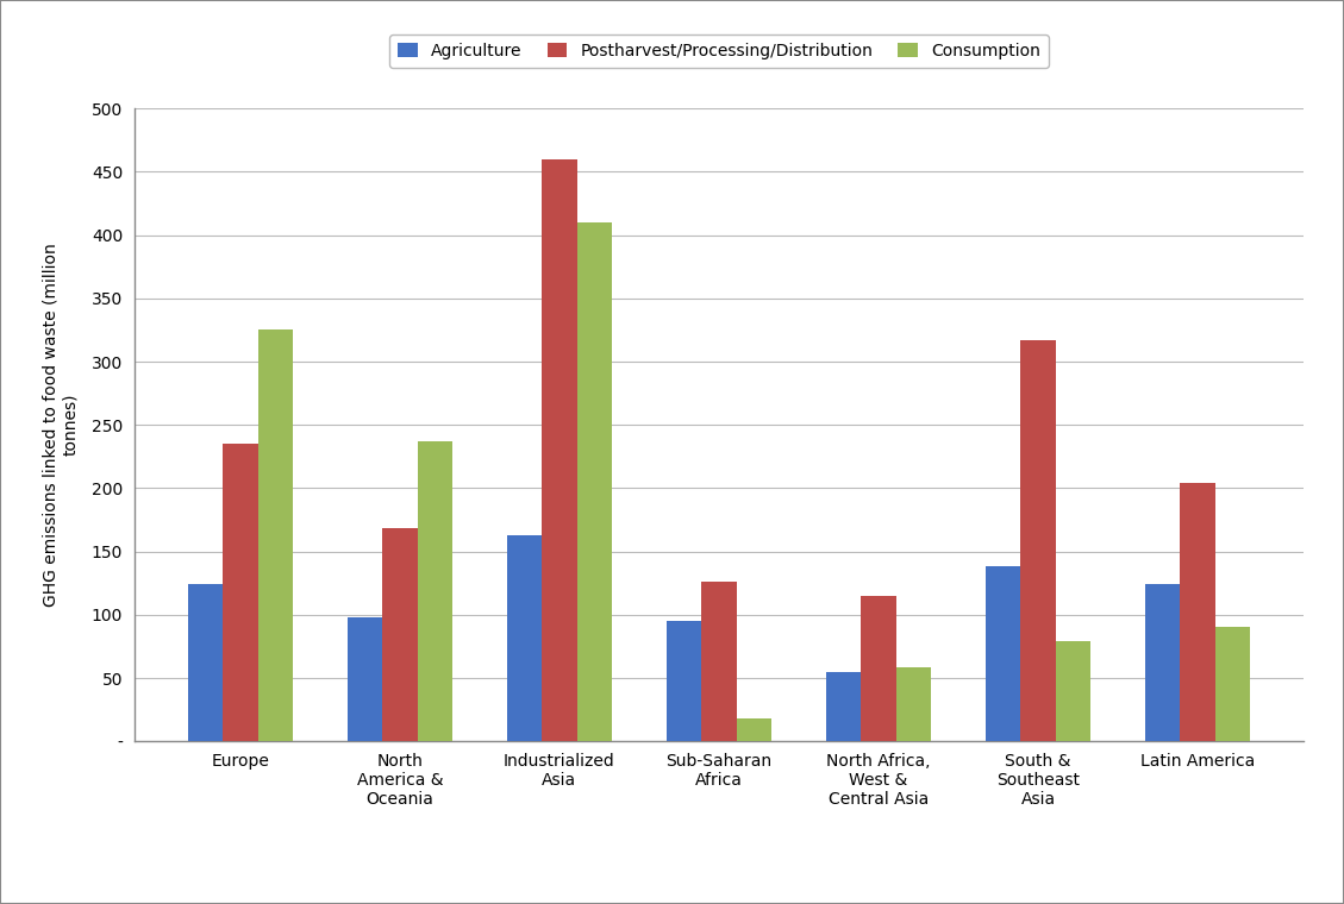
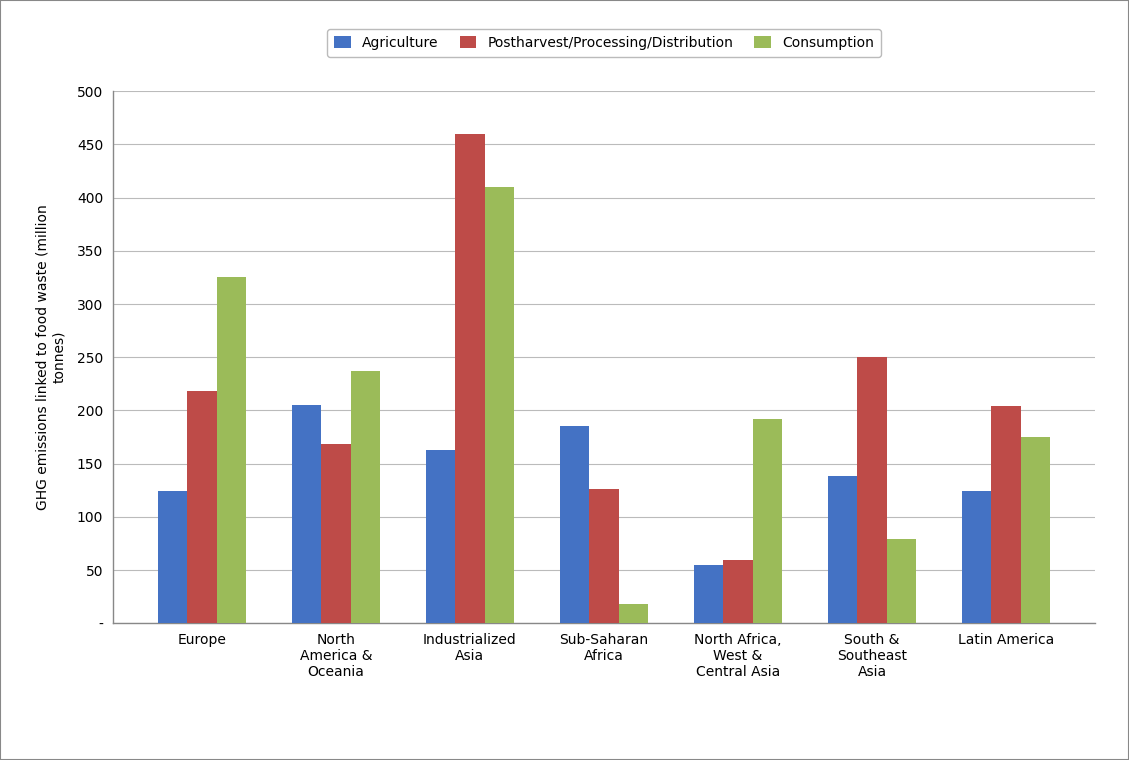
Postharvest/Processing/Distribution/Europe: 235 -> 218
Agriculture/North America & Oceania: 98 -> 205
Agriculture/Sub-Saharan Africa: 95 -> 185
Postharvest/Processing/Distribution/North Africa, West & Central Asia: 115 -> 59
Consumption/North Africa, West & Central Asia: 58 -> 192
Postharvest/Processing/Distribution/South & Southeast Asia: 317 -> 250
Consumption/Latin America: 90 -> 175
